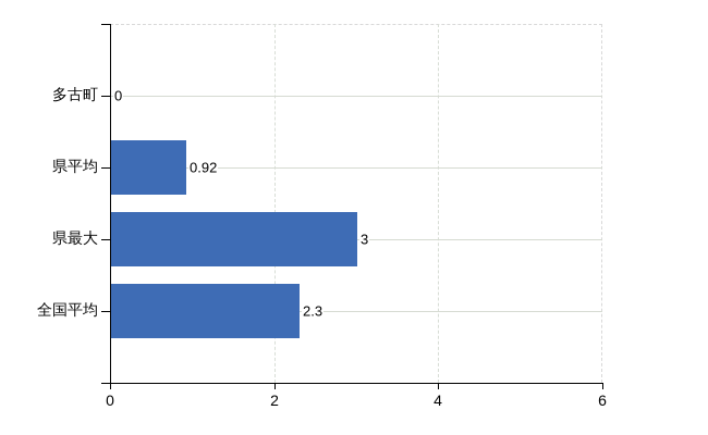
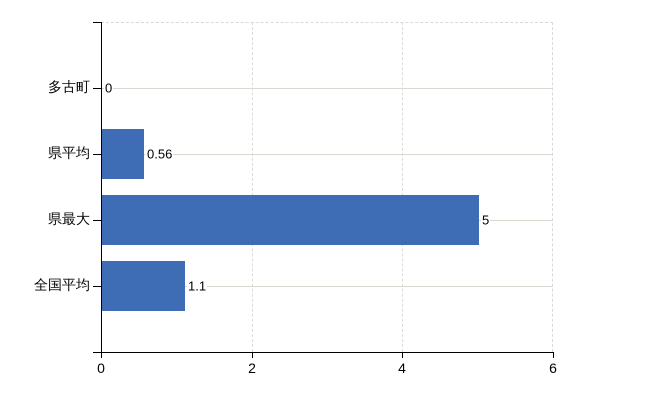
県平均: 0.92 -> 0.56
県最大: 3 -> 5
全国平均: 2.3 -> 1.1
